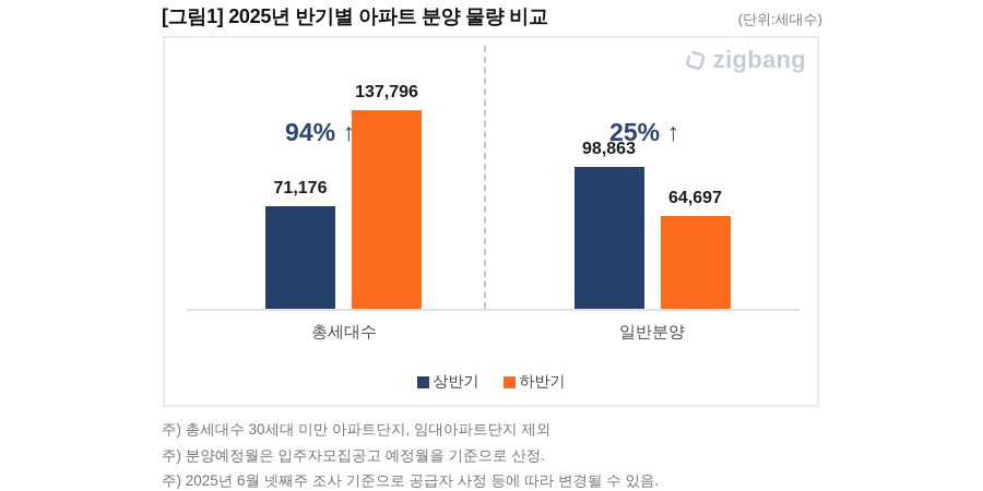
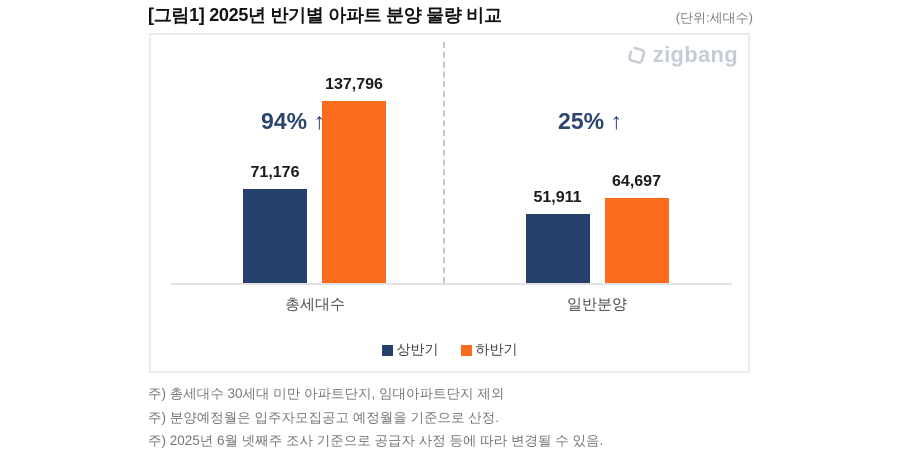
상반기/일반분양: 98,863 -> 51,911
